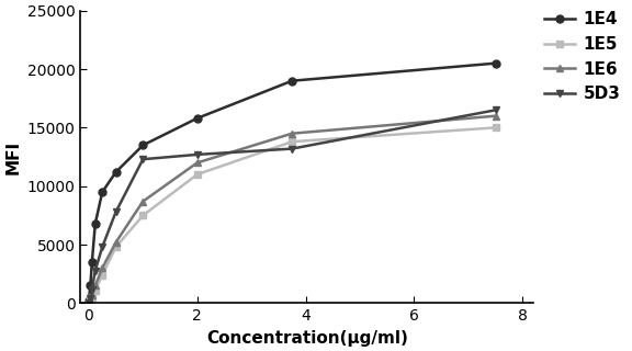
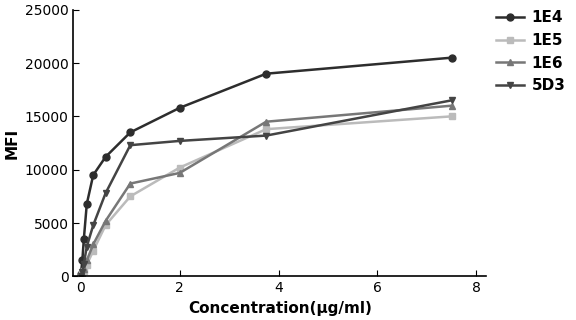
1E5/2: 11000 -> 10200
1E6/2: 12000 -> 9700
